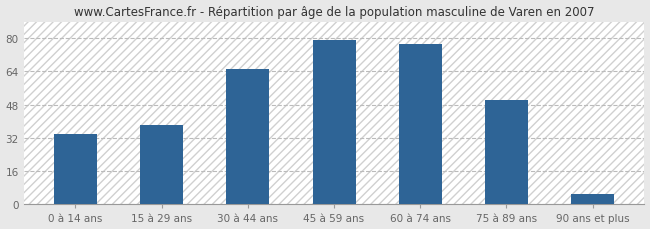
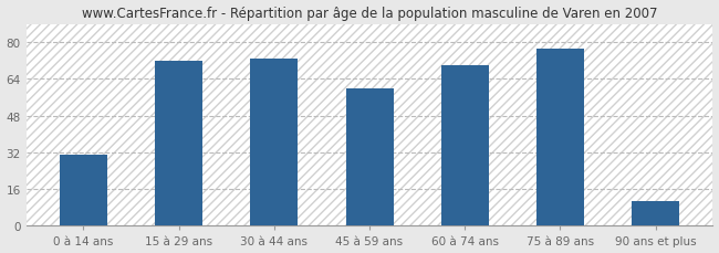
0 à 14 ans: 34 -> 31
15 à 29 ans: 38 -> 72
30 à 44 ans: 65 -> 73
45 à 59 ans: 79 -> 60
60 à 74 ans: 77 -> 70
75 à 89 ans: 50 -> 77
90 ans et plus: 5 -> 11
